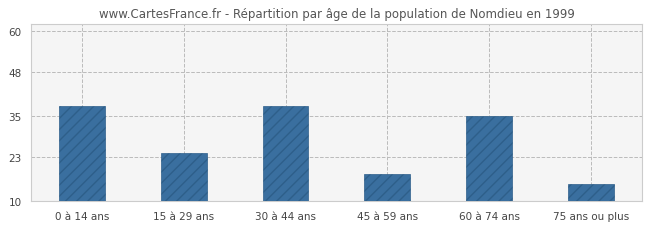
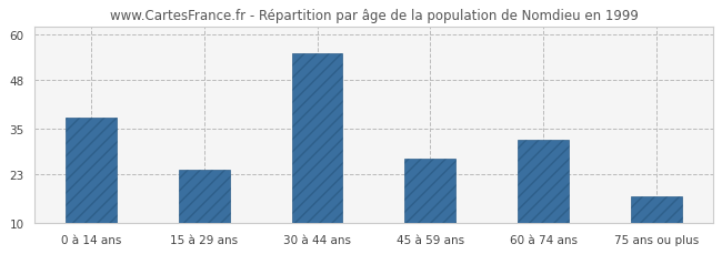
30 à 44 ans: 38 -> 55
45 à 59 ans: 18 -> 27
60 à 74 ans: 35 -> 32
75 ans ou plus: 15 -> 17
